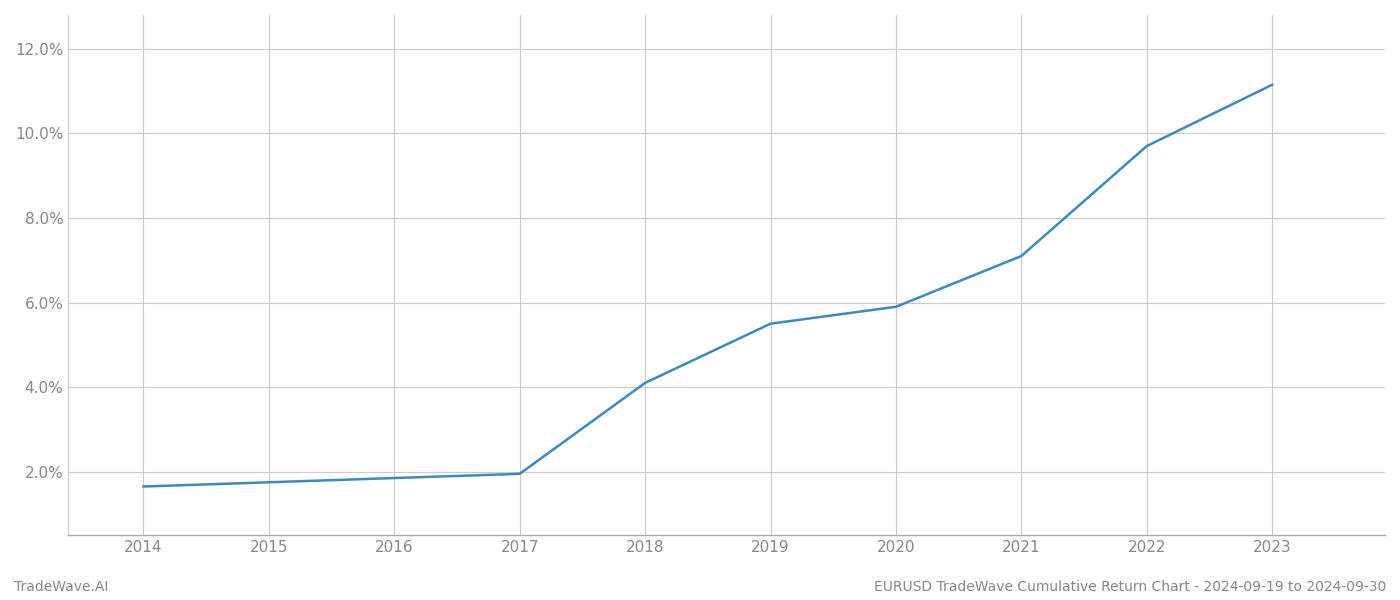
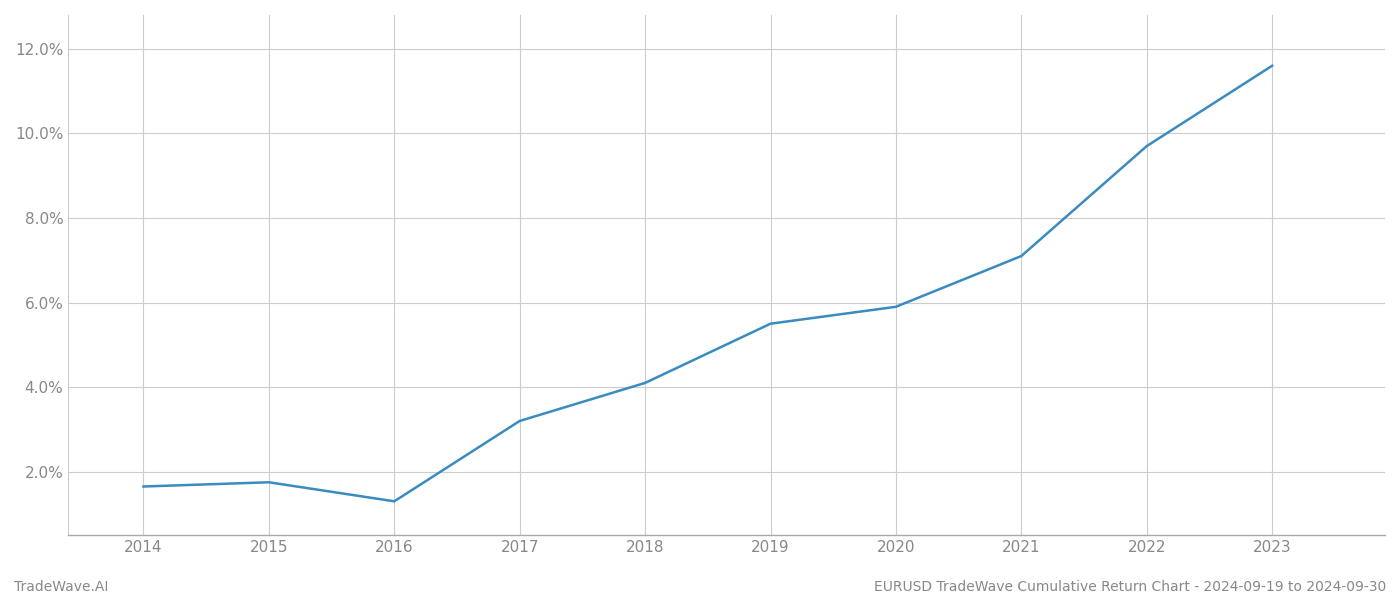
2016: 1.85% -> 1.30%
2017: 1.95% -> 3.20%
2023: 11.15% -> 11.60%
